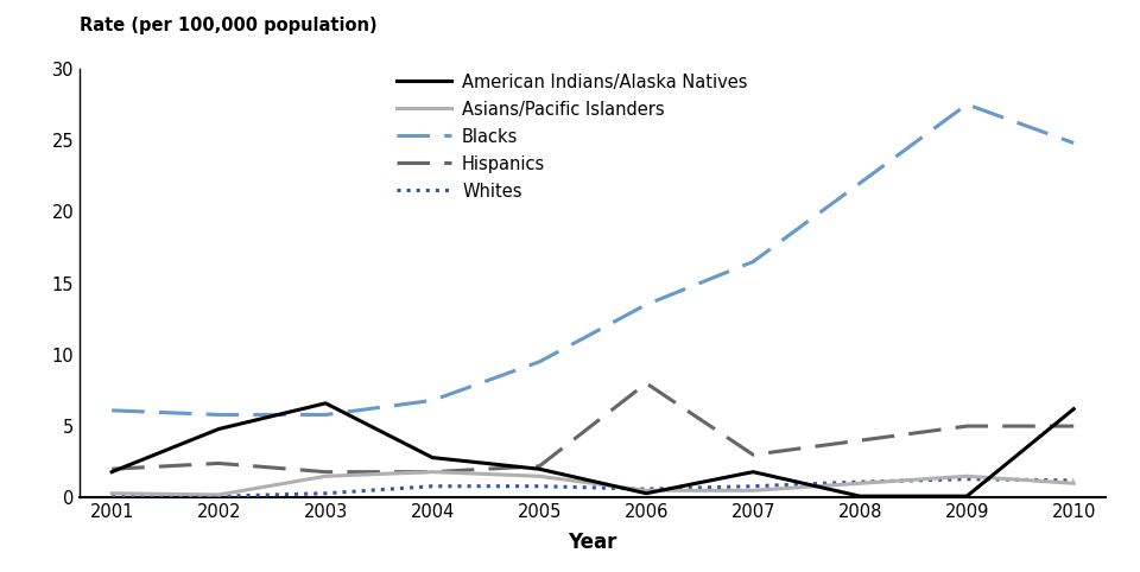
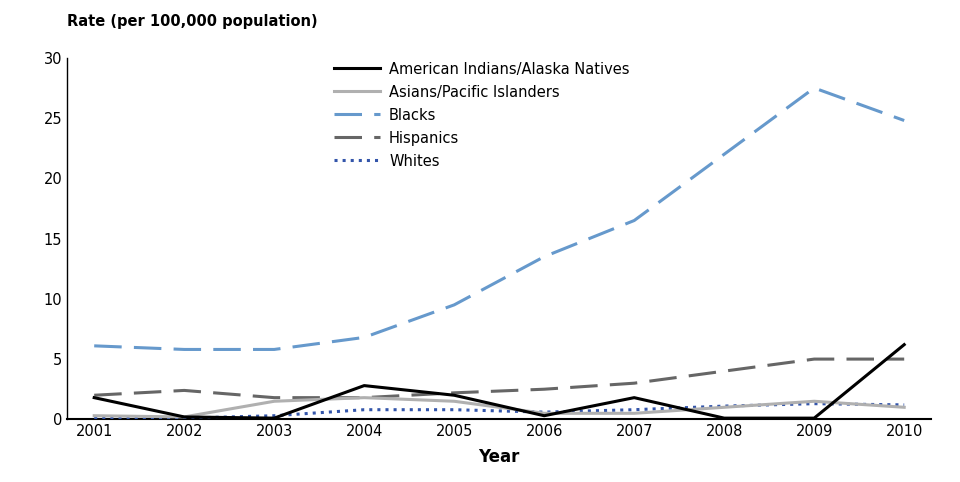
American Indians/Alaska Natives/2002: 4.8 -> 0.2
American Indians/Alaska Natives/2003: 6.6 -> 0.1
Hispanics/2006: 8.0 -> 2.5
